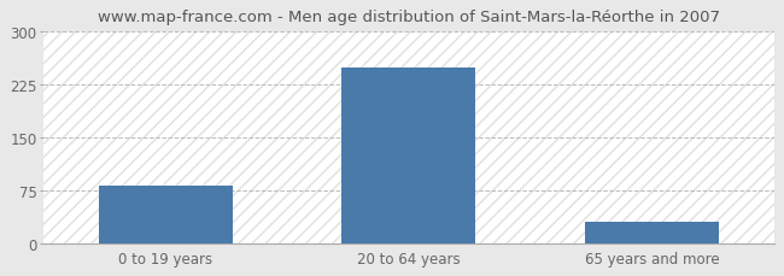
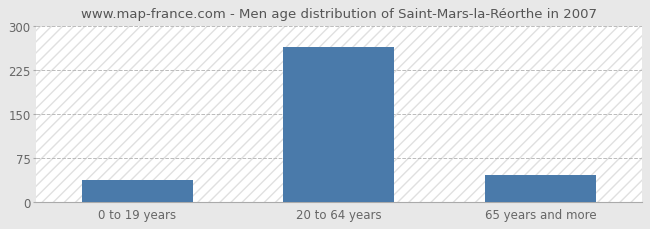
0 to 19 years: 82 -> 38
20 to 64 years: 248 -> 264
65 years and more: 30 -> 46
